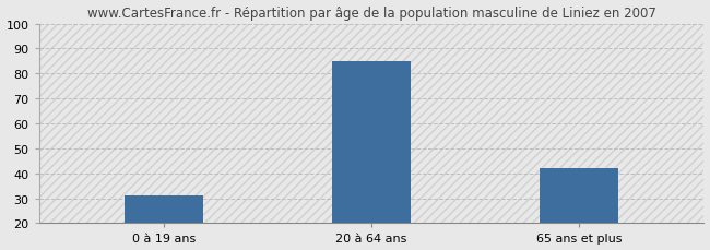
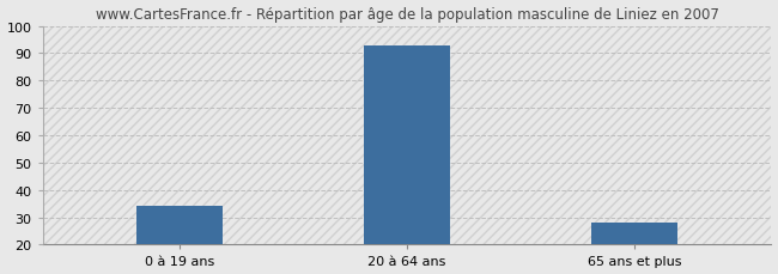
0 à 19 ans: 31 -> 34
20 à 64 ans: 85 -> 93
65 ans et plus: 42 -> 28
